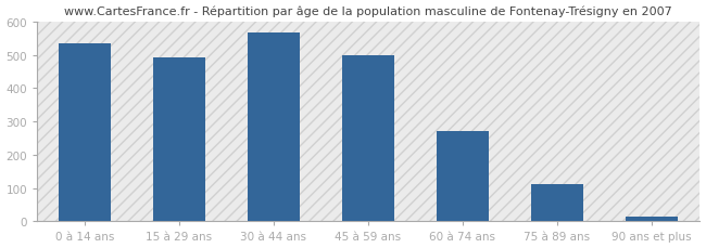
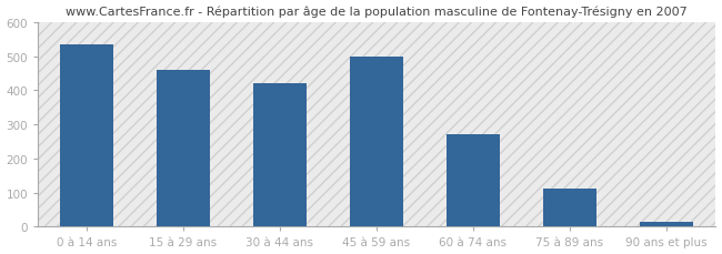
15 à 29 ans: 492 -> 460
30 à 44 ans: 568 -> 420
